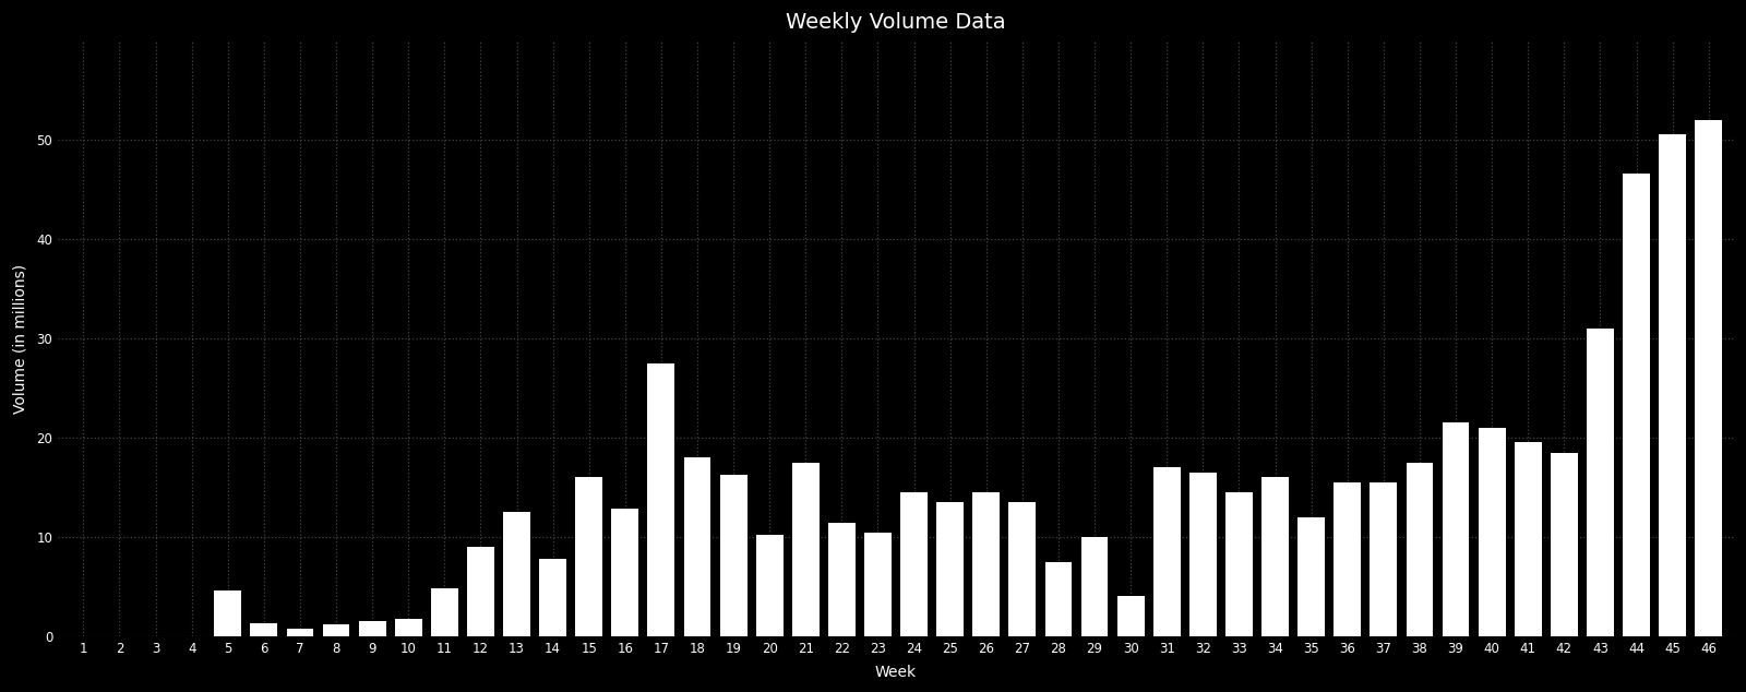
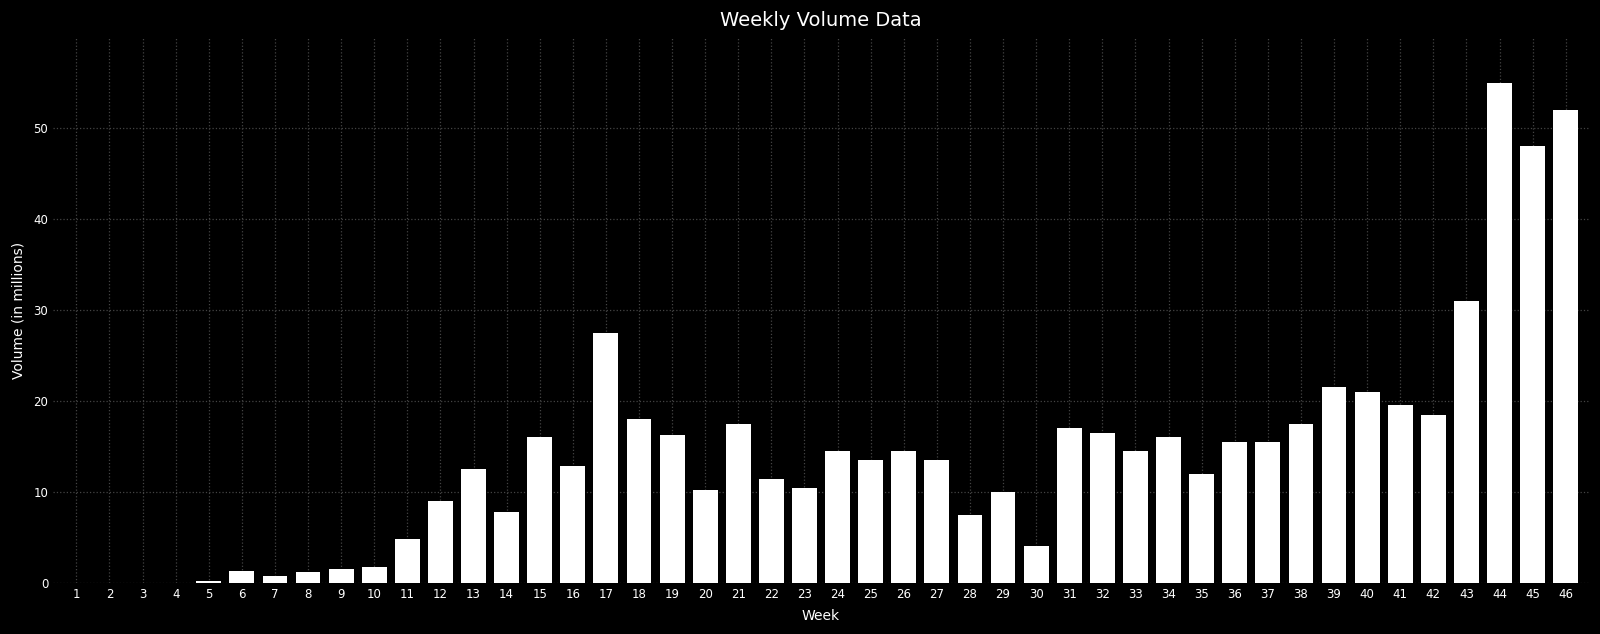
5: 4.6 -> 0.1
44: 46.6 -> 55.0
45: 50.6 -> 48.0
